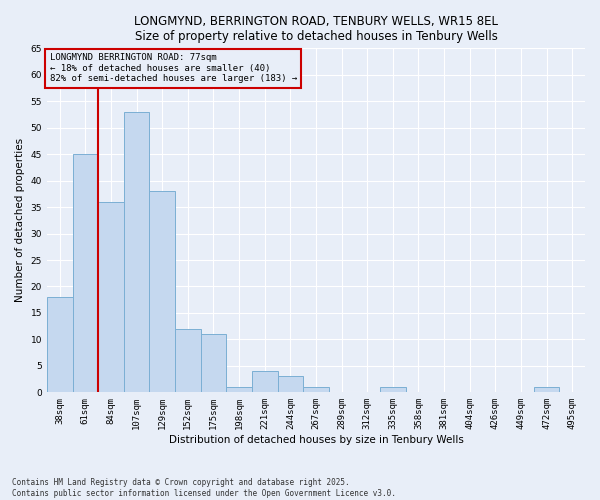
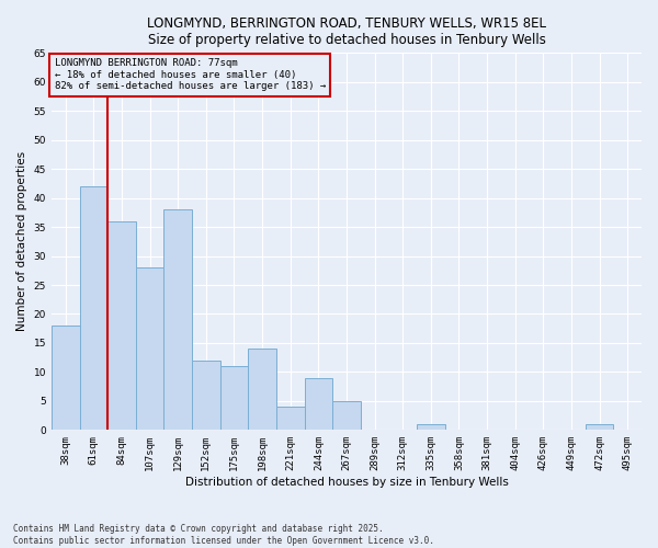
61sqm: 45 -> 42
107sqm: 53 -> 28
198sqm: 1 -> 14
244sqm: 3 -> 9
267sqm: 1 -> 5
